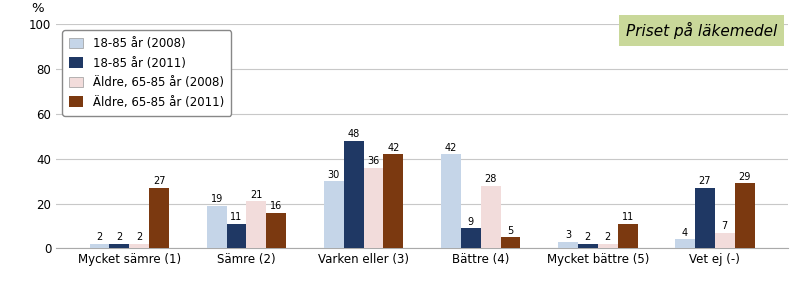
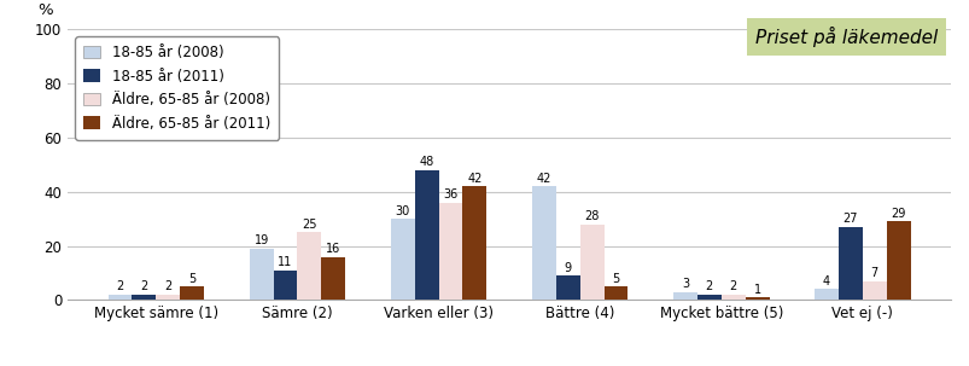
Äldre, 65-85 år (2011)/Mycket sämre (1): 27 -> 5
Äldre, 65-85 år (2008)/Sämre (2): 21 -> 25
Äldre, 65-85 år (2011)/Mycket bättre (5): 11 -> 1
